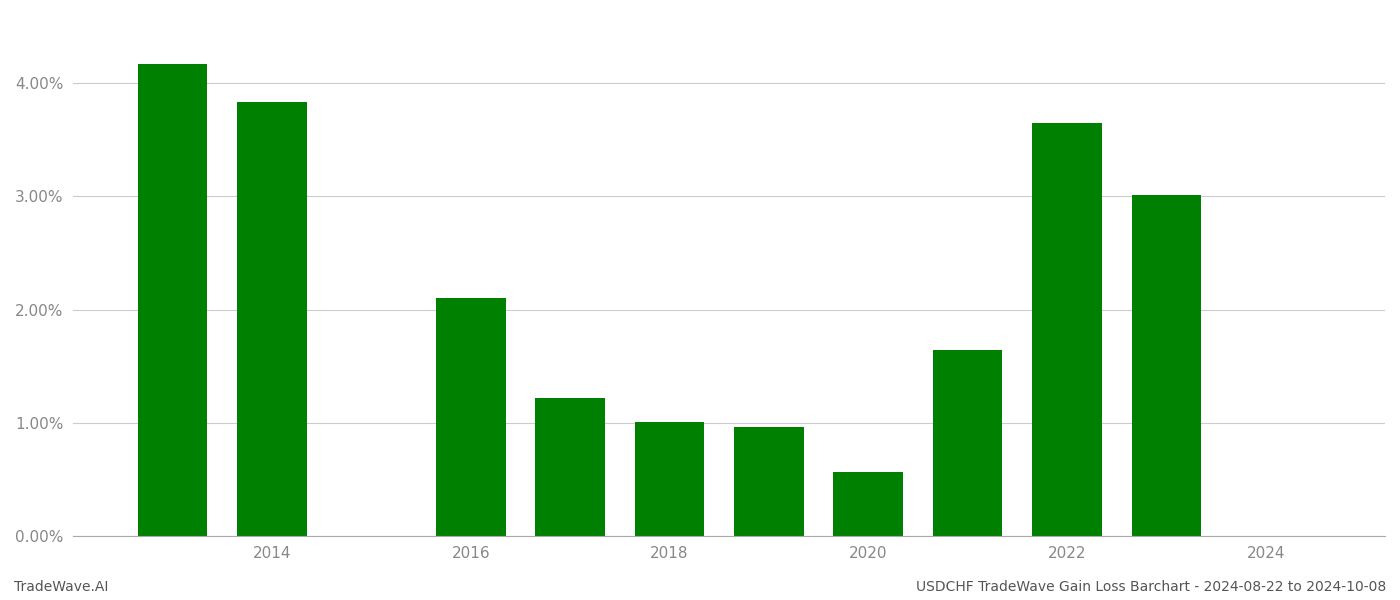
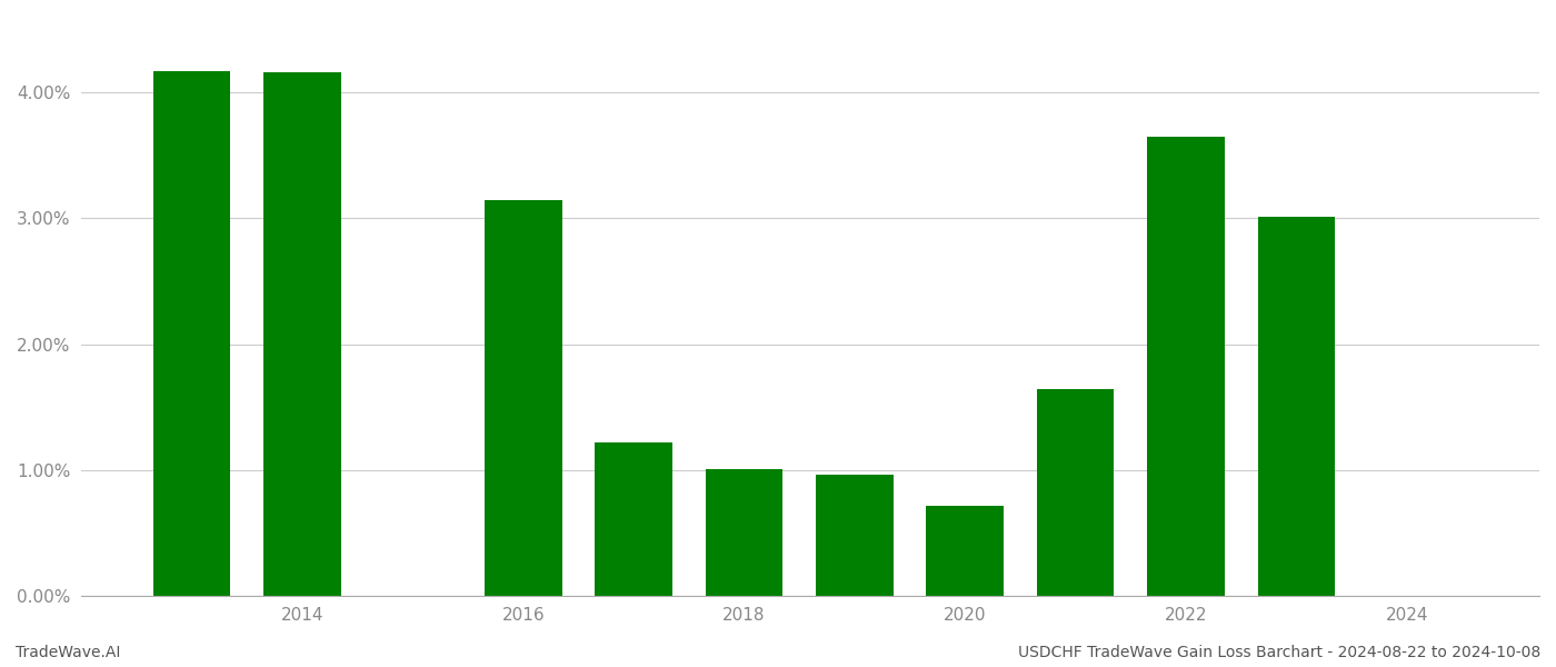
2014: 3.83% -> 4.16%
2016: 2.10% -> 3.14%
2020: 0.57% -> 0.72%
